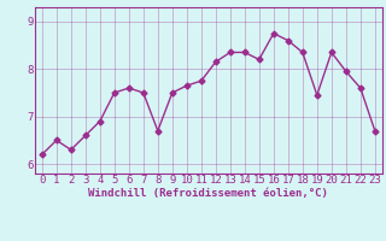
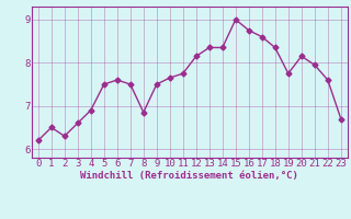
8: 6.70 -> 6.85
15: 8.20 -> 9.00
19: 7.45 -> 7.75
20: 8.35 -> 8.15
